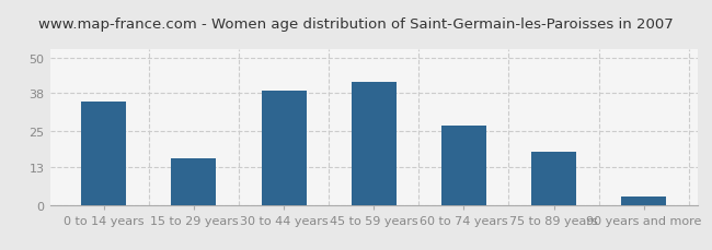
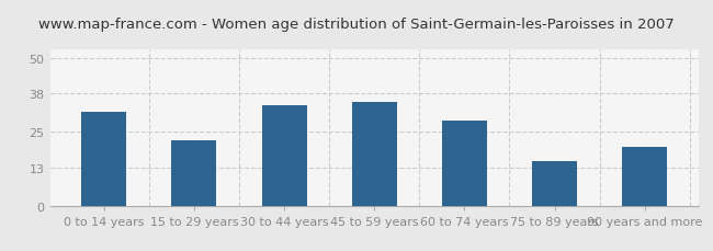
0 to 14 years: 35 -> 32
15 to 29 years: 16 -> 22
30 to 44 years: 39 -> 34
45 to 59 years: 42 -> 35
60 to 74 years: 27 -> 29
75 to 89 years: 18 -> 15
90 years and more: 3 -> 20
